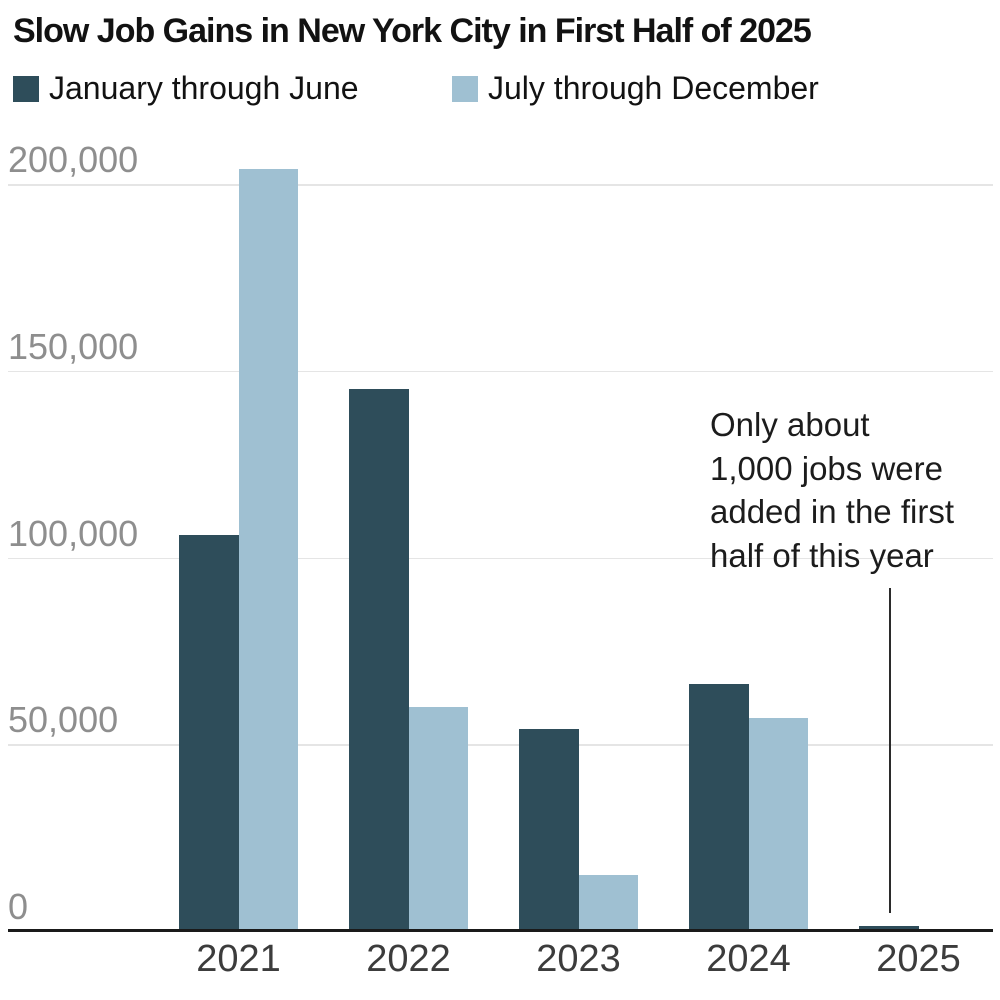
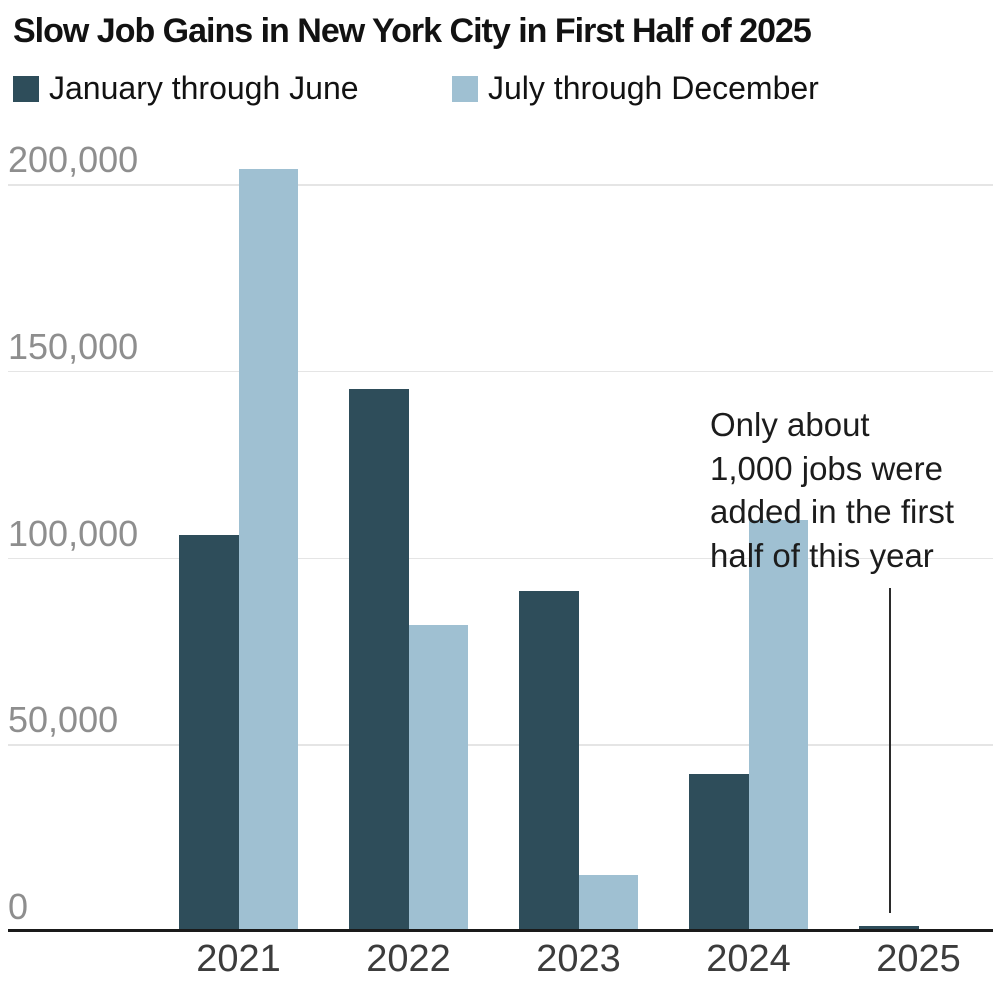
July through December/2022: 60000 -> 82000
January through June/2023: 54000 -> 91000
January through June/2024: 66000 -> 42000
July through December/2024: 57000 -> 110000
